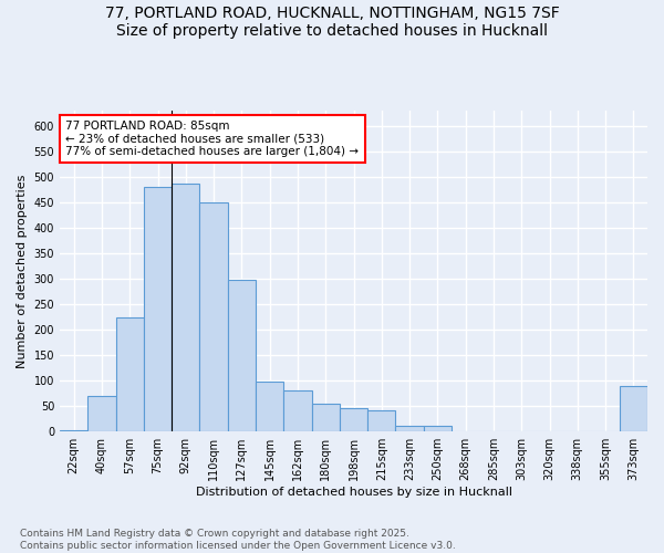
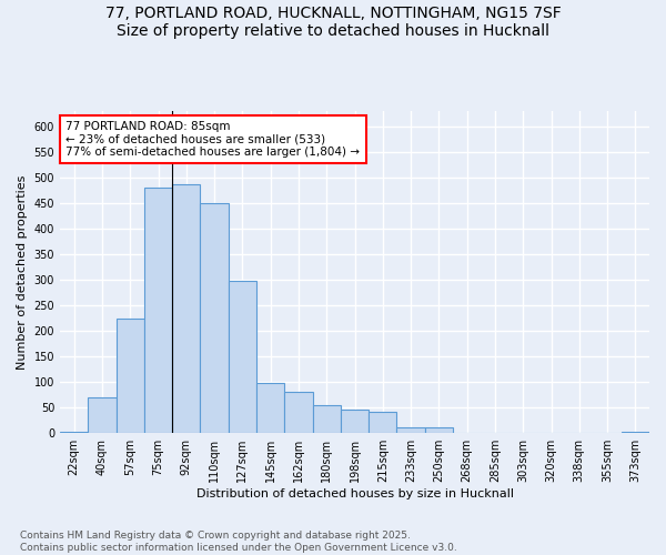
373sqm: 90 -> 2
